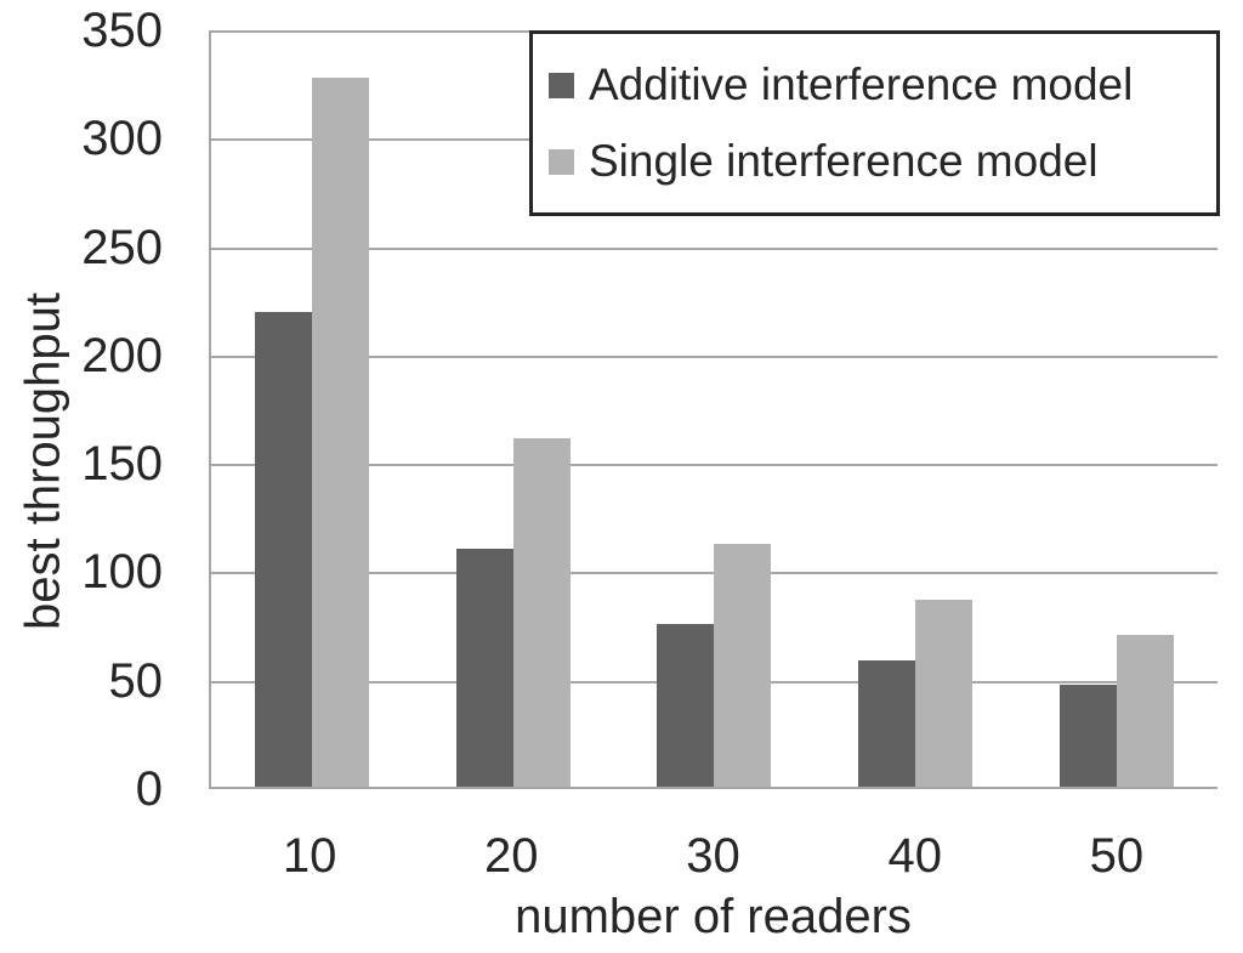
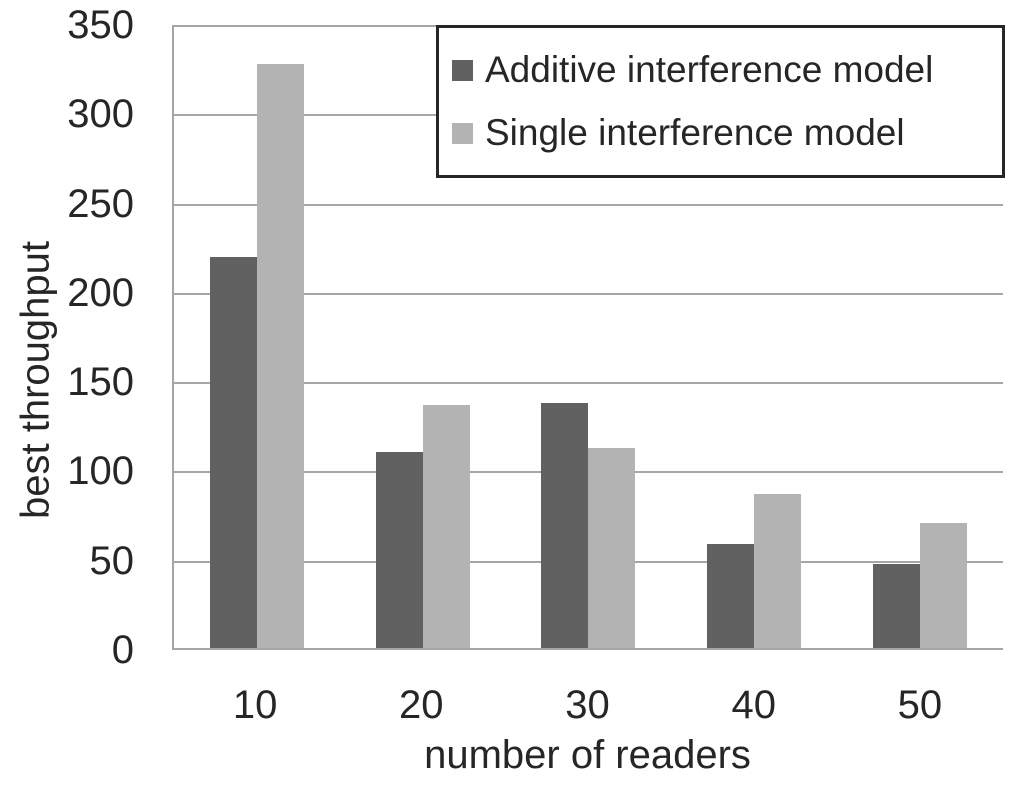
Single interference model/20: 161 -> 136
Additive interference model/30: 75 -> 137
